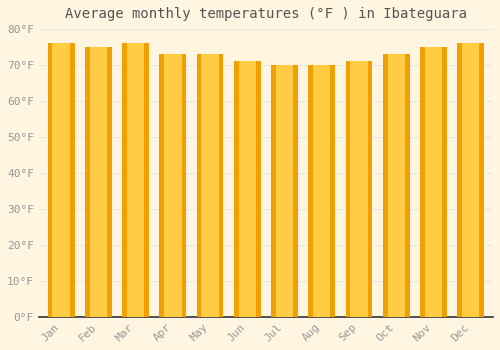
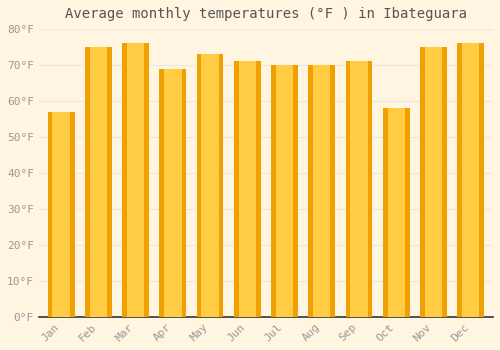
Jan: 76°F -> 57°F
Apr: 73°F -> 69°F
Oct: 73°F -> 58°F
